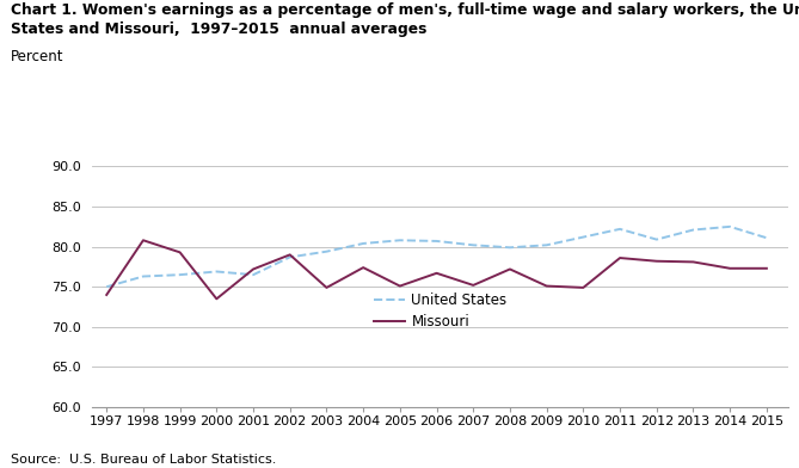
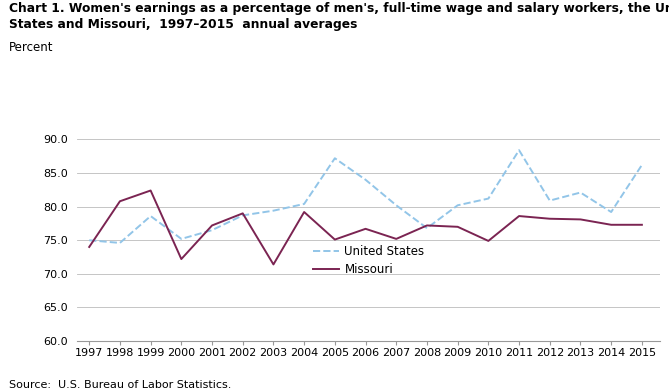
United States/1998: 76.3 -> 74.6
United States/1999: 76.5 -> 78.6
Missouri/1999: 79.3 -> 82.4
United States/2000: 76.9 -> 75.2
Missouri/2000: 73.5 -> 72.2
Missouri/2003: 74.9 -> 71.4
Missouri/2004: 77.4 -> 79.2
United States/2005: 80.8 -> 87.2
United States/2006: 80.7 -> 84.0
United States/2008: 79.9 -> 76.8
Missouri/2009: 75.1 -> 77.0
United States/2011: 82.2 -> 88.4
United States/2014: 82.5 -> 79.2
United States/2015: 81.1 -> 86.2
